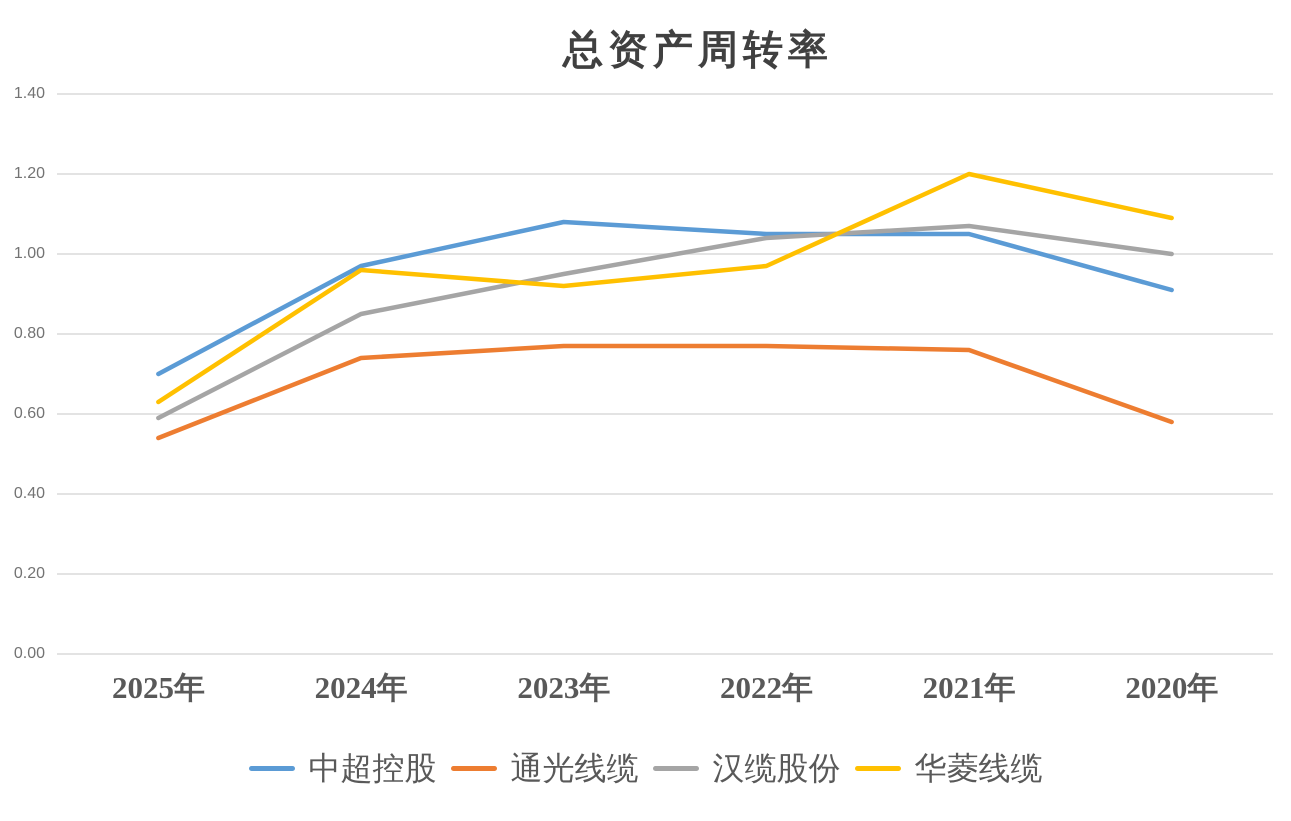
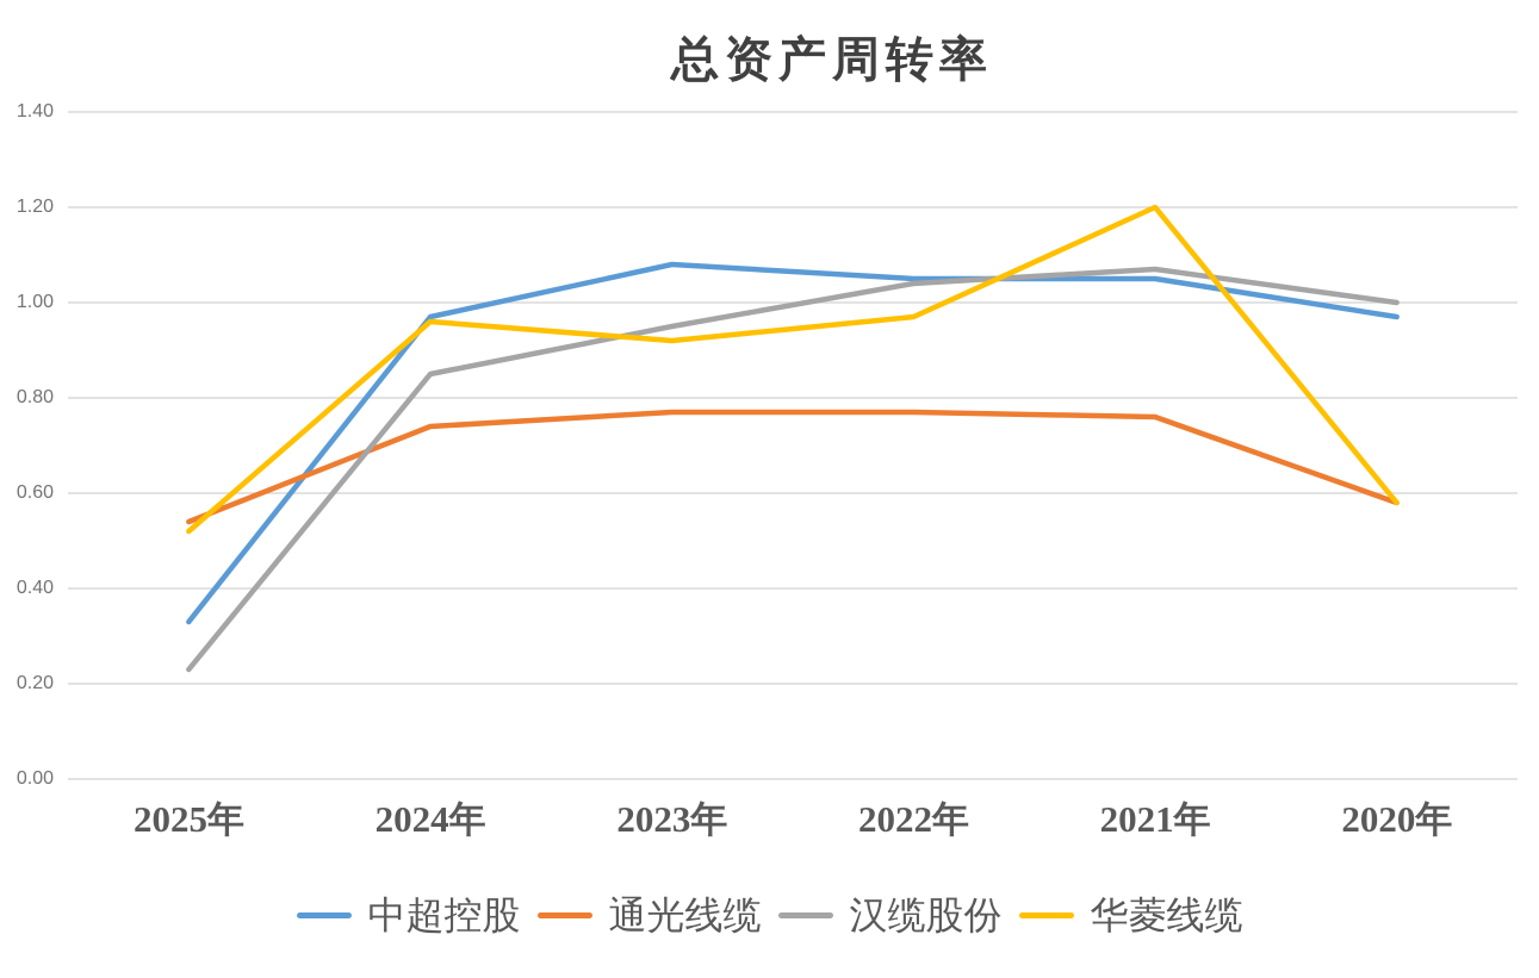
中超控股/2025年: 0.70 -> 0.33
汉缆股份/2025年: 0.59 -> 0.23
华菱线缆/2025年: 0.63 -> 0.52
中超控股/2020年: 0.91 -> 0.97
华菱线缆/2020年: 1.09 -> 0.58
